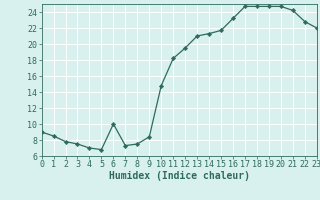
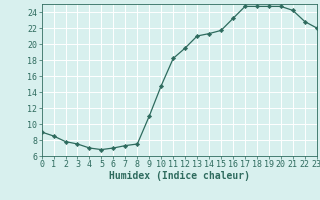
6: 10.0 -> 7.0
9: 8.4 -> 11.0
